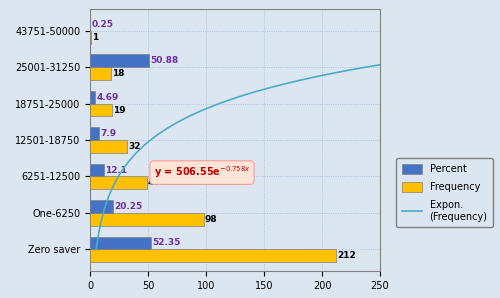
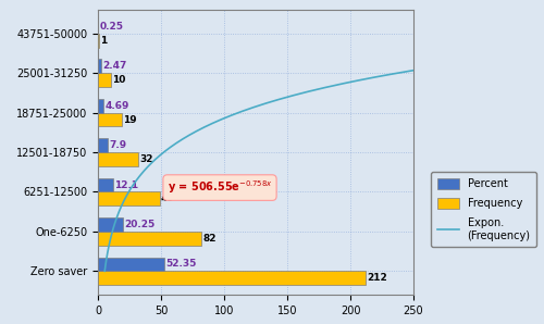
Percent/25001-31250: 50.88 -> 2.47
Frequency/25001-31250: 18 -> 10
Frequency/One-6250: 98 -> 82
